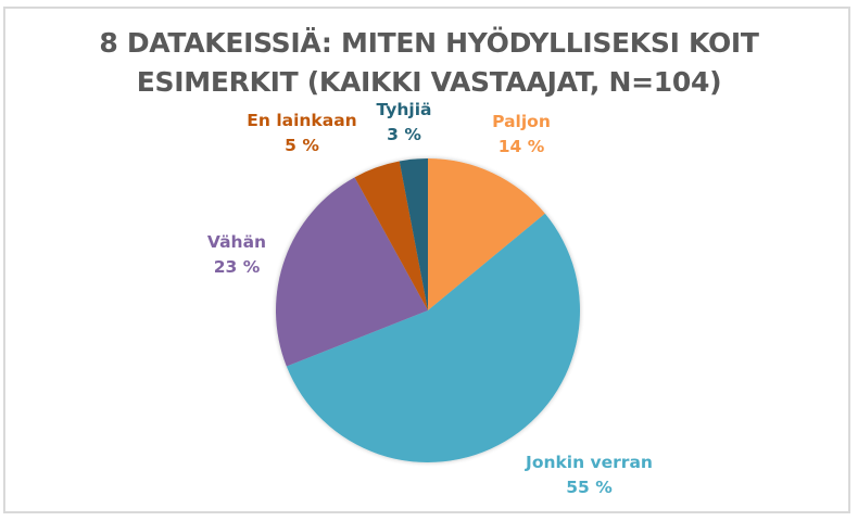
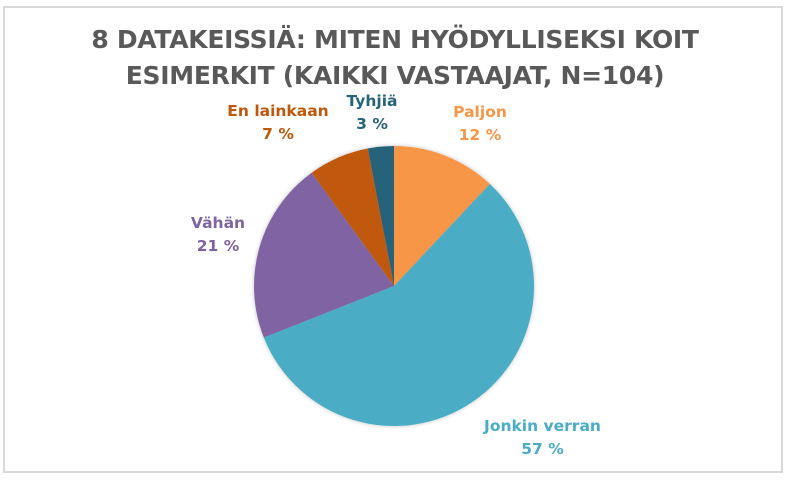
Paljon: 14 -> 12
Jonkin verran: 55 -> 57
Vähän: 23 -> 21
En lainkaan: 5 -> 7
